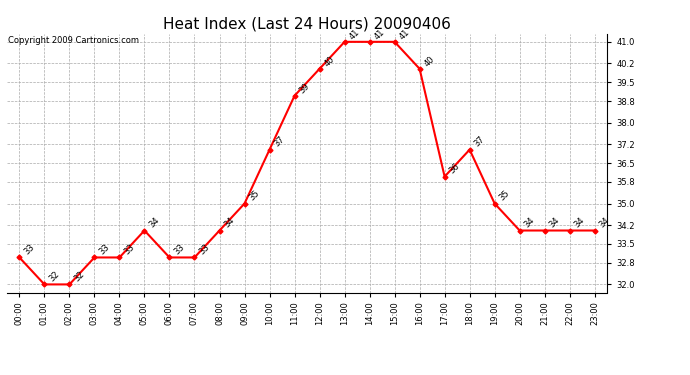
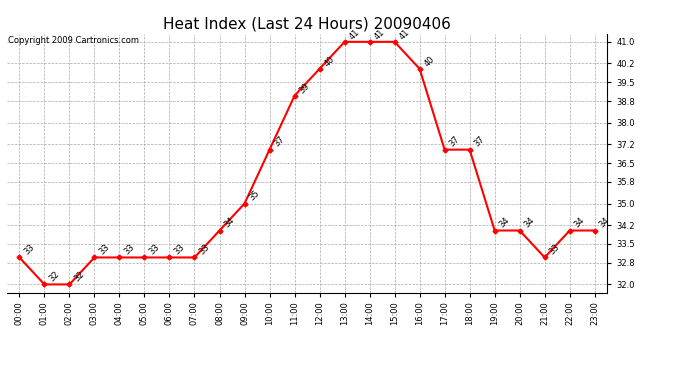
05:00: 34 -> 33
17:00: 36 -> 37
19:00: 35 -> 34
21:00: 34 -> 33
